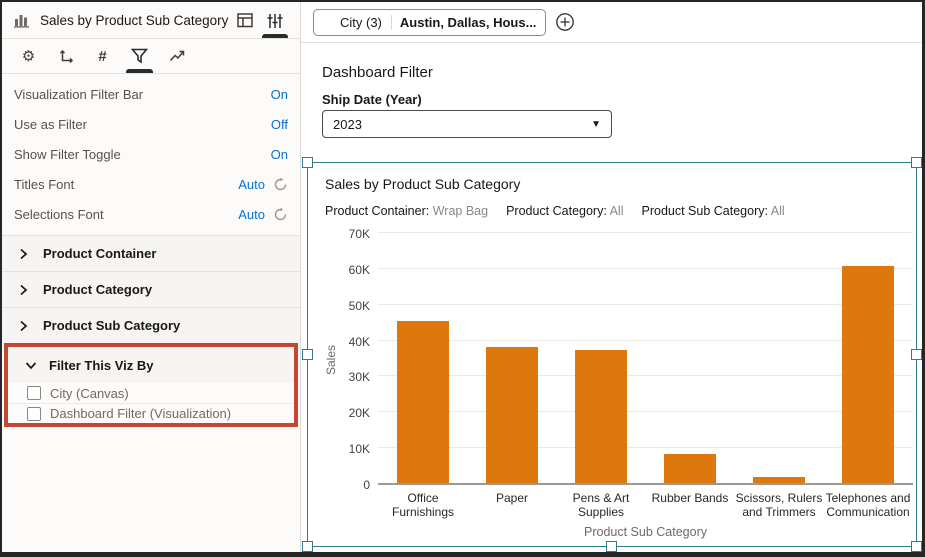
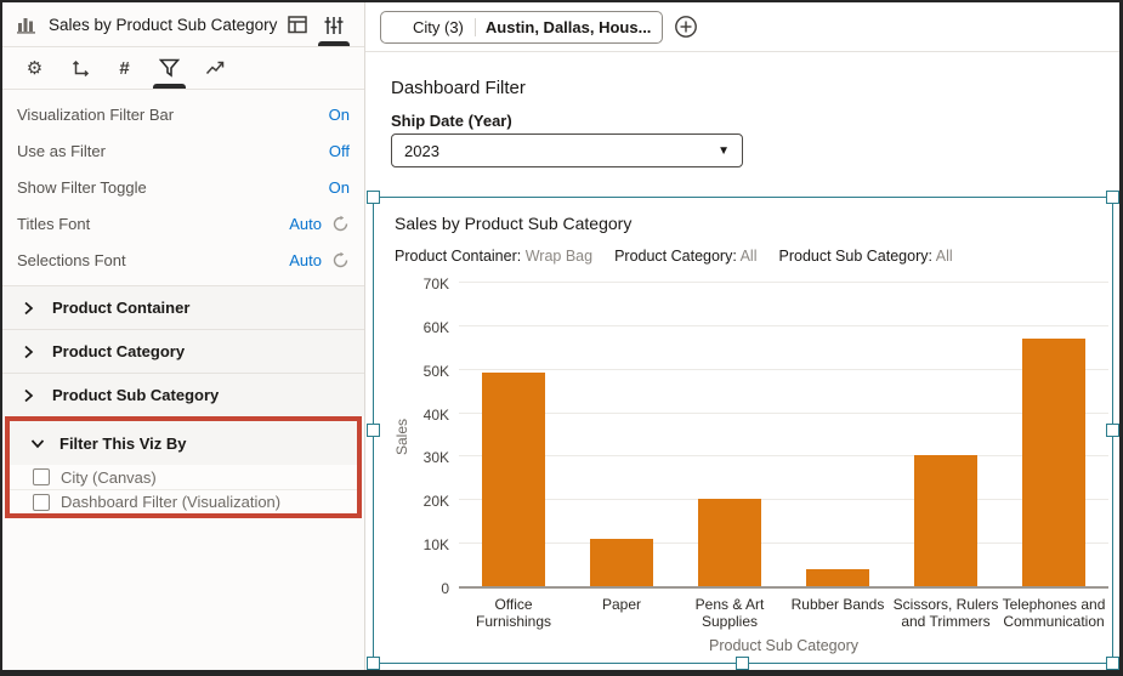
Office Furnishings: 45K -> 49K
Paper: 38K -> 11K
Pens & Art Supplies: 37K -> 20K
Rubber Bands: 8K -> 4K
Scissors, Rulers and Trimmers: 2K -> 30K
Telephones and Communication: 60K -> 57K
